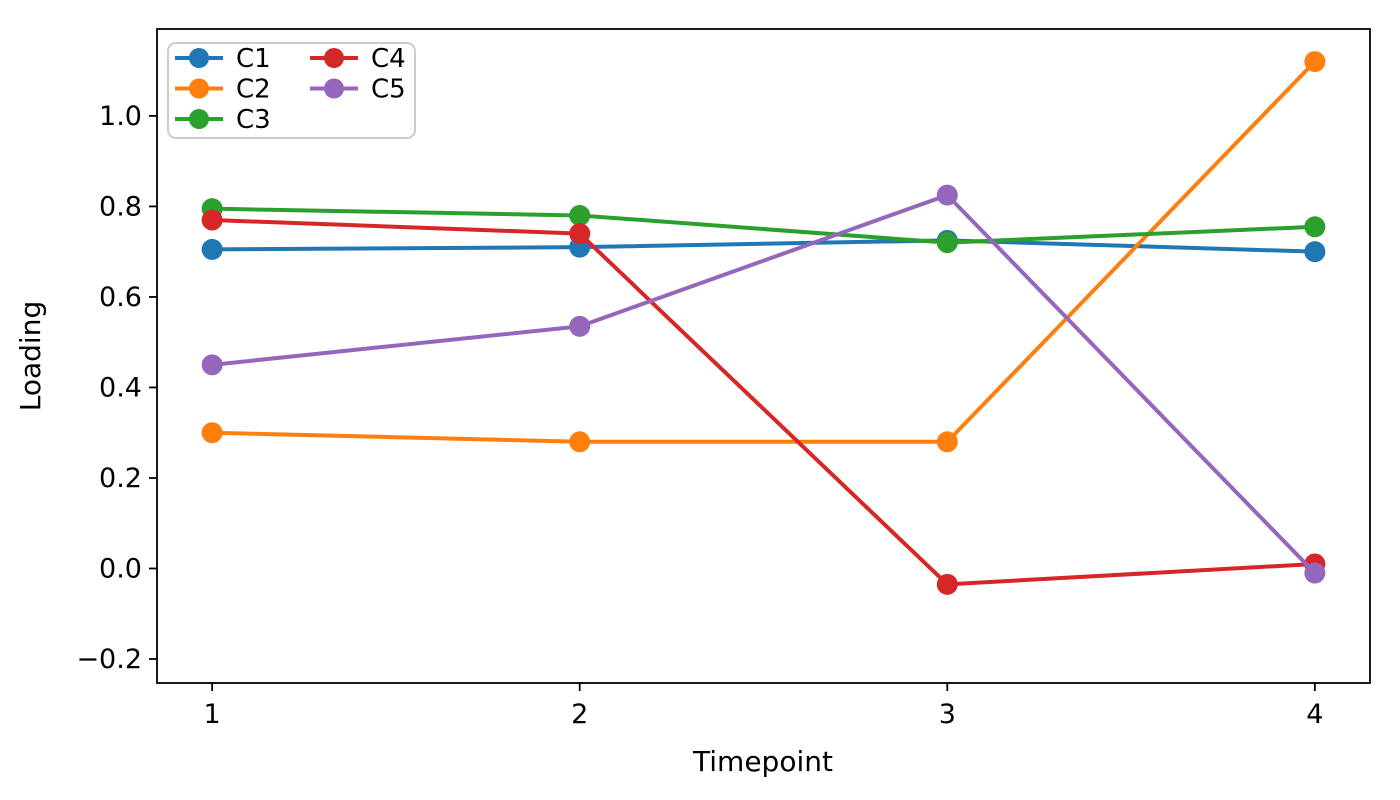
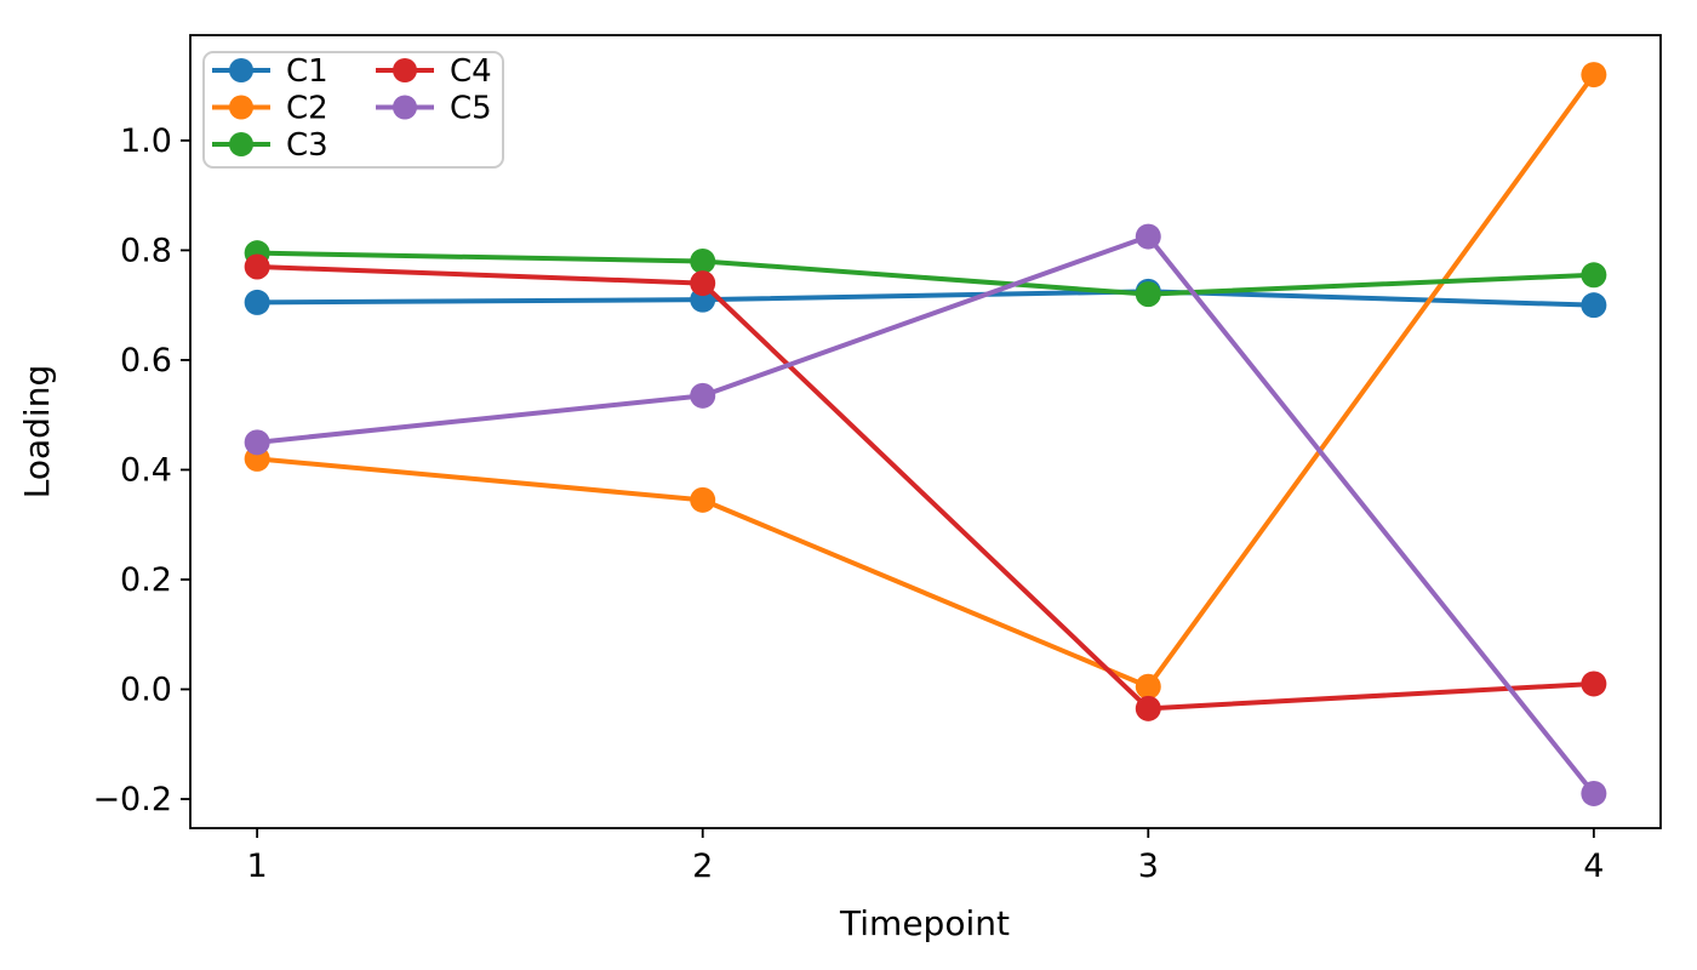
C2/1: 0.30 -> 0.42
C2/2: 0.28 -> 0.34
C2/3: 0.28 -> 0.01
C5/4: -0.01 -> -0.19
